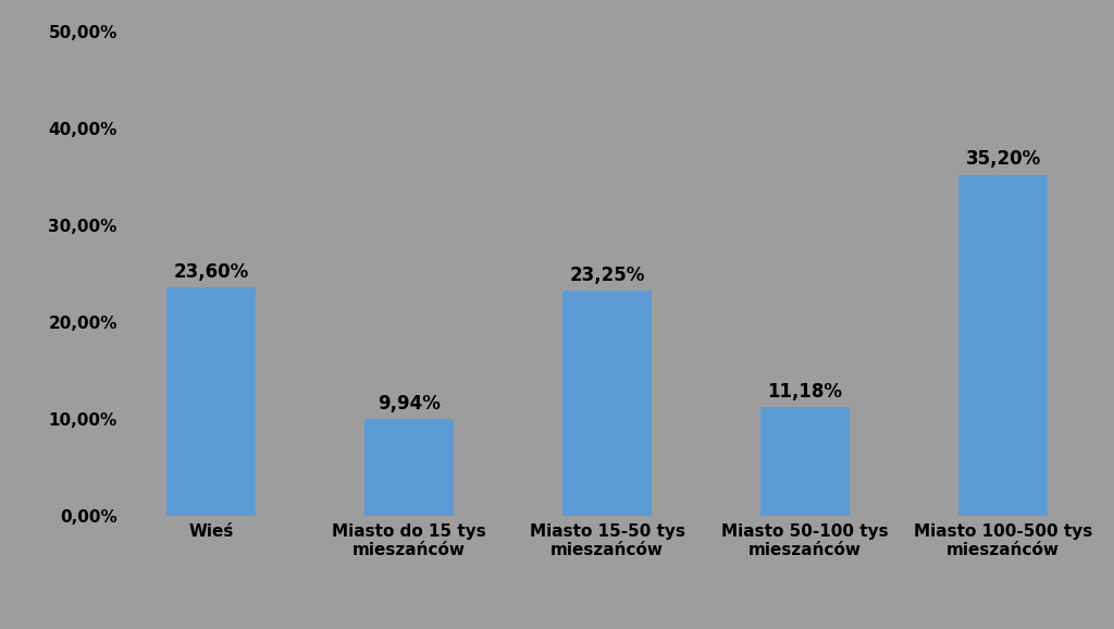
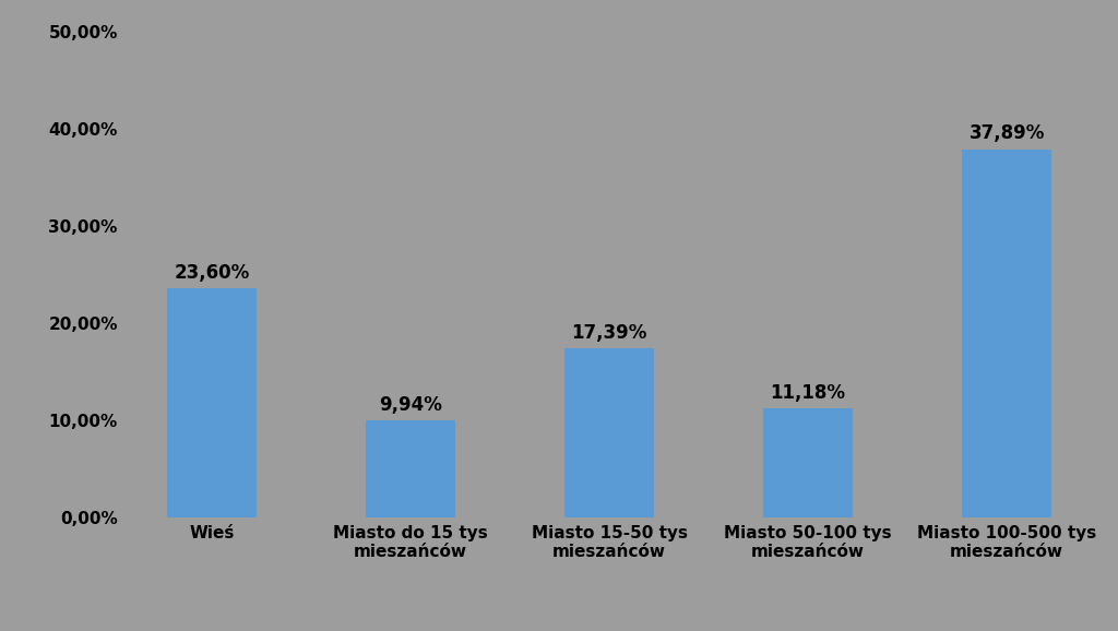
Miasto 15-50 tys mieszańców: 23,25% -> 17,39%
Miasto 100-500 tys mieszańców: 35,20% -> 37,89%
